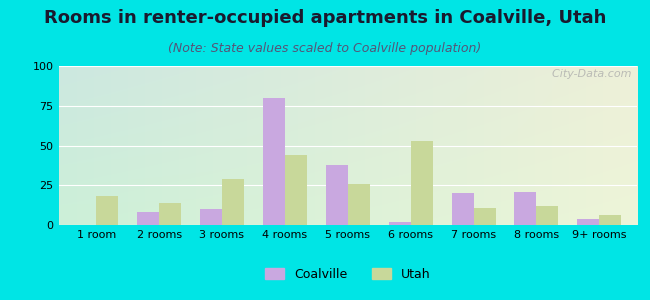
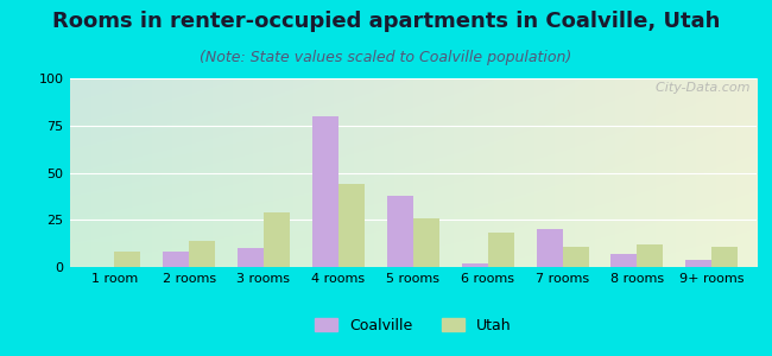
Utah/1 room: 18 -> 8
Utah/6 rooms: 53 -> 18
Coalville/8 rooms: 21 -> 7
Utah/9+ rooms: 6 -> 11
